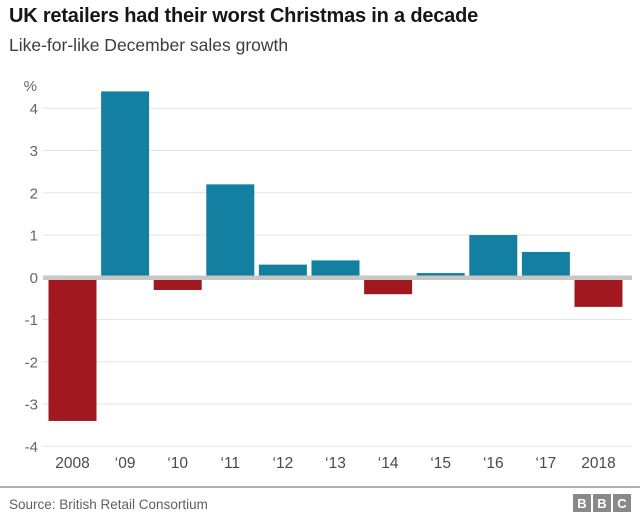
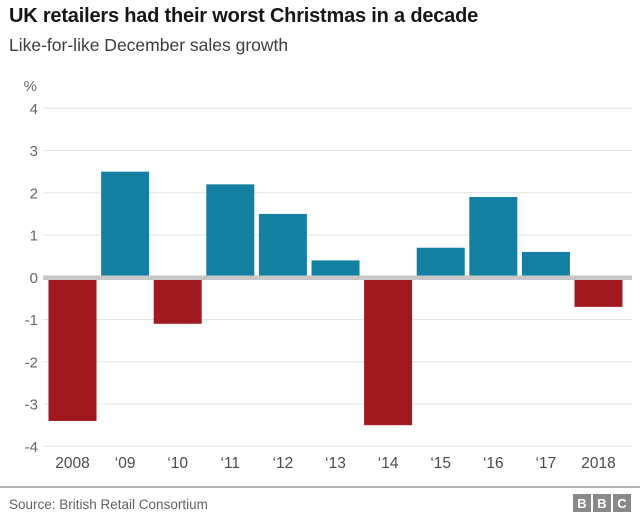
‘09: 4.4 -> 2.5
‘10: -0.3 -> -1.1
‘12: 0.3 -> 1.5
‘14: -0.4 -> -3.5
‘15: 0.1 -> 0.7
‘16: 1.0 -> 1.9
